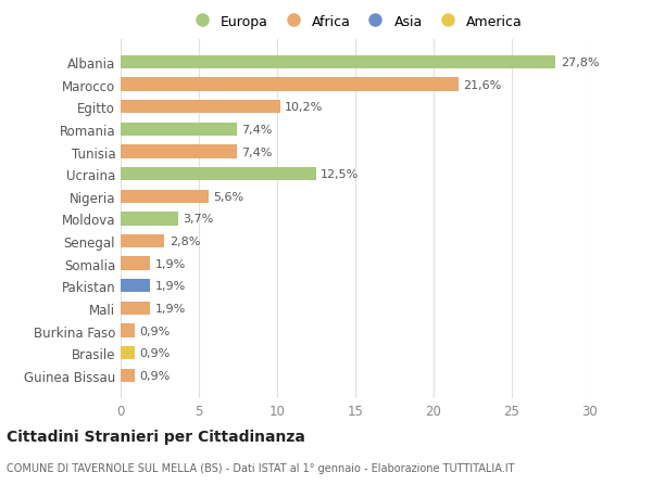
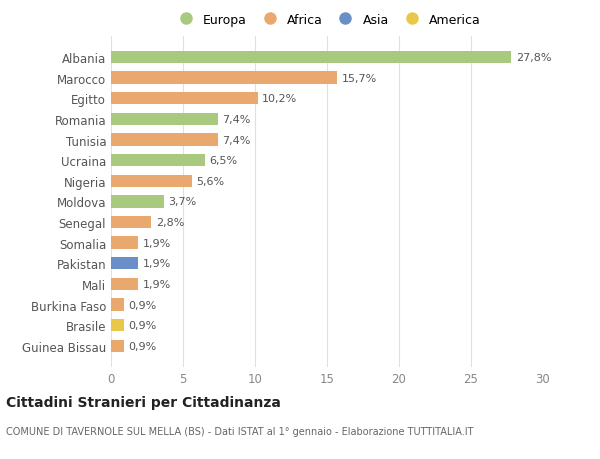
Marocco: 21,6% -> 15,7%
Ucraina: 12,5% -> 6,5%
